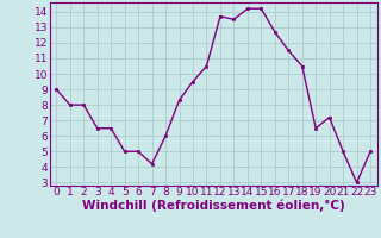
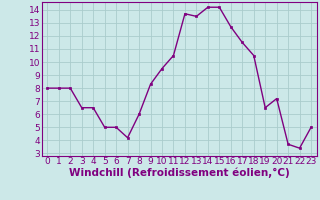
0: 9.0 -> 8.0
21: 5.0 -> 3.7
22: 3.0 -> 3.4
